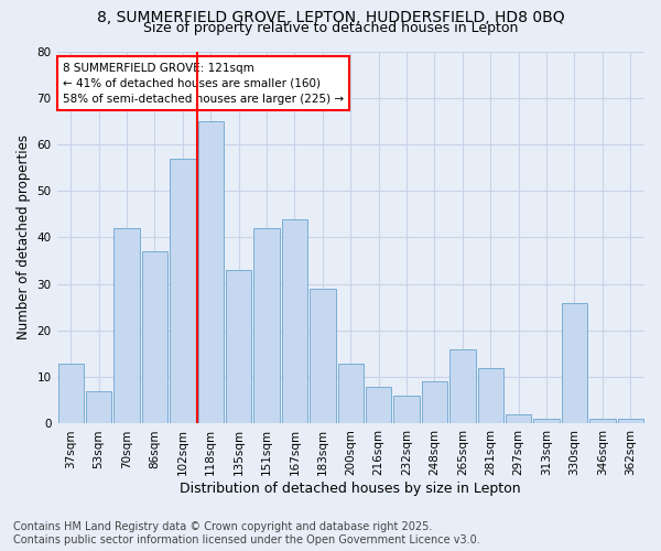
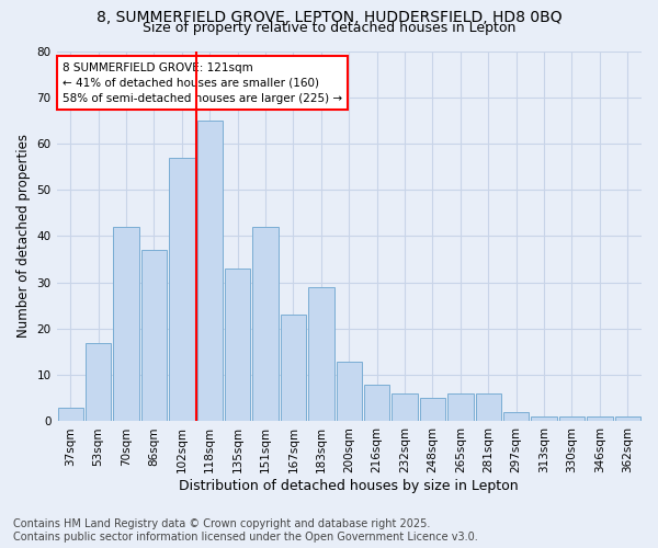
37sqm: 13 -> 3
53sqm: 7 -> 17
167sqm: 44 -> 23
248sqm: 9 -> 5
265sqm: 16 -> 6
281sqm: 12 -> 6
330sqm: 26 -> 1
